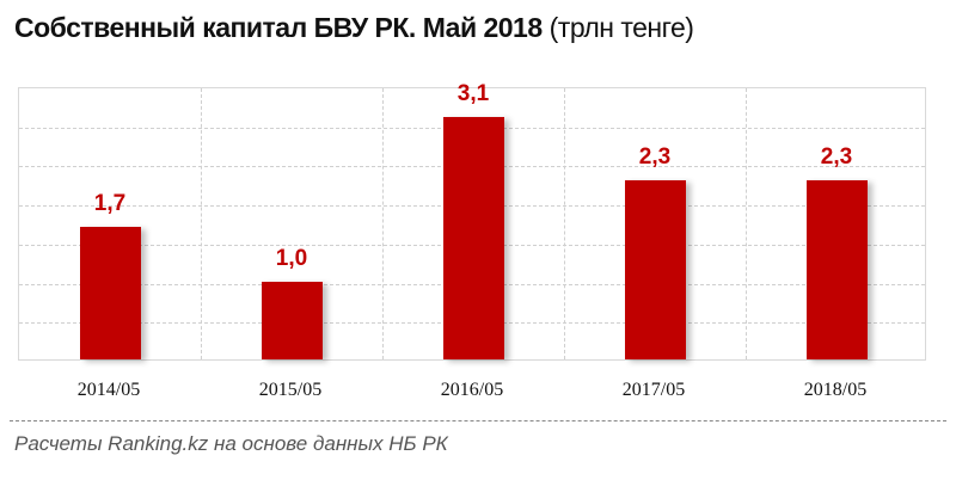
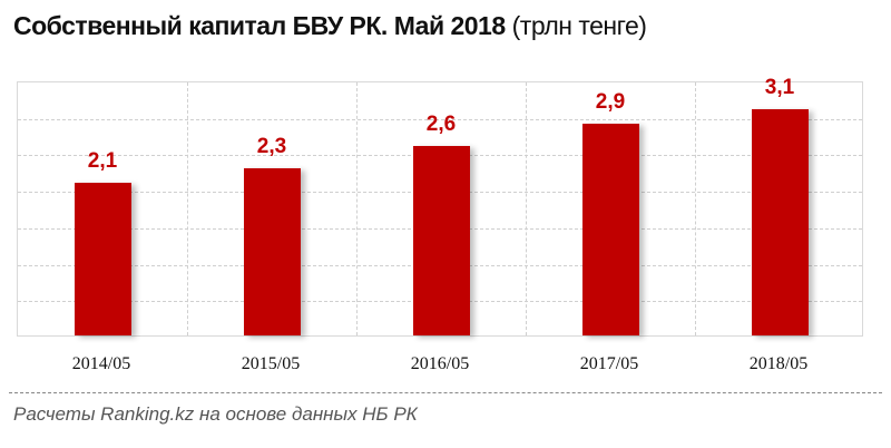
2014/05: 1,7 -> 2,1
2015/05: 1,0 -> 2,3
2016/05: 3,1 -> 2,6
2017/05: 2,3 -> 2,9
2018/05: 2,3 -> 3,1
